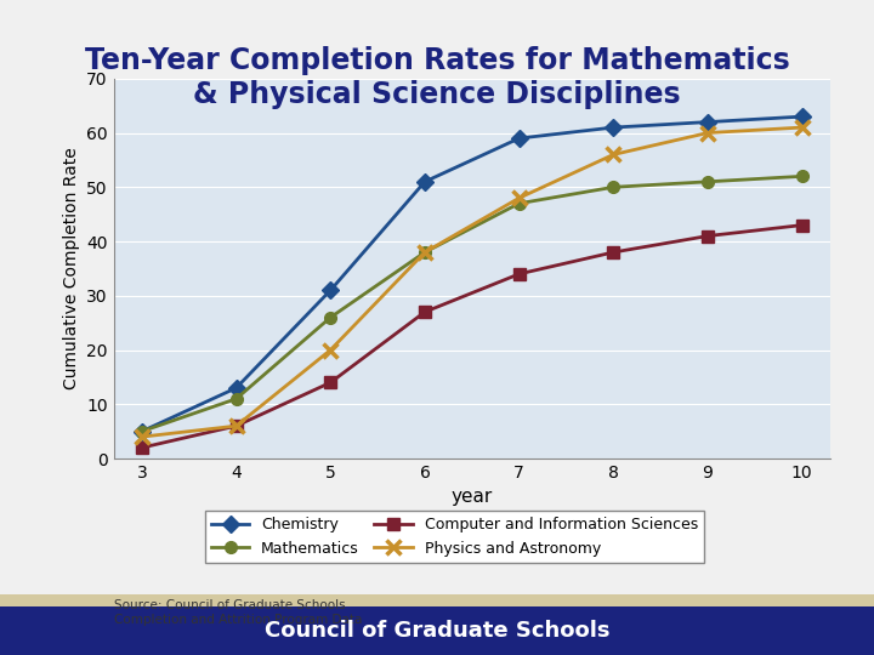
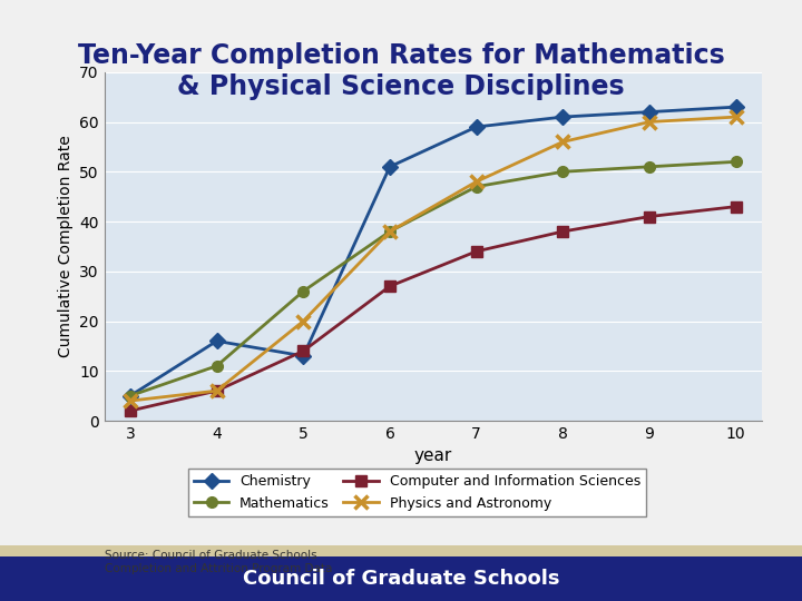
Chemistry/4: 13 -> 16
Chemistry/5: 31 -> 13
